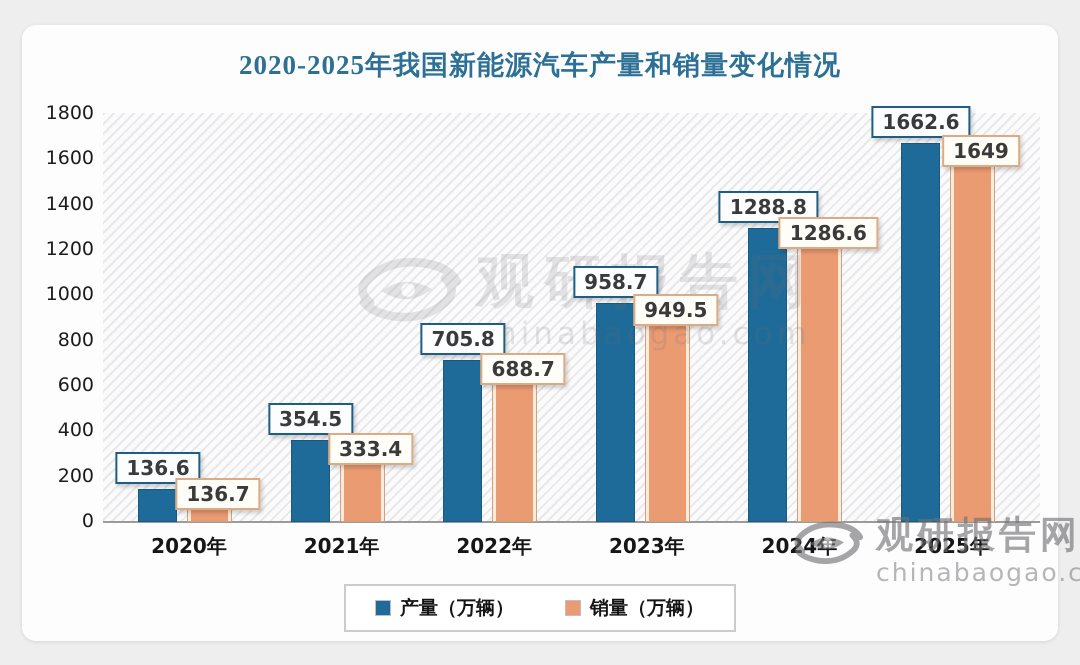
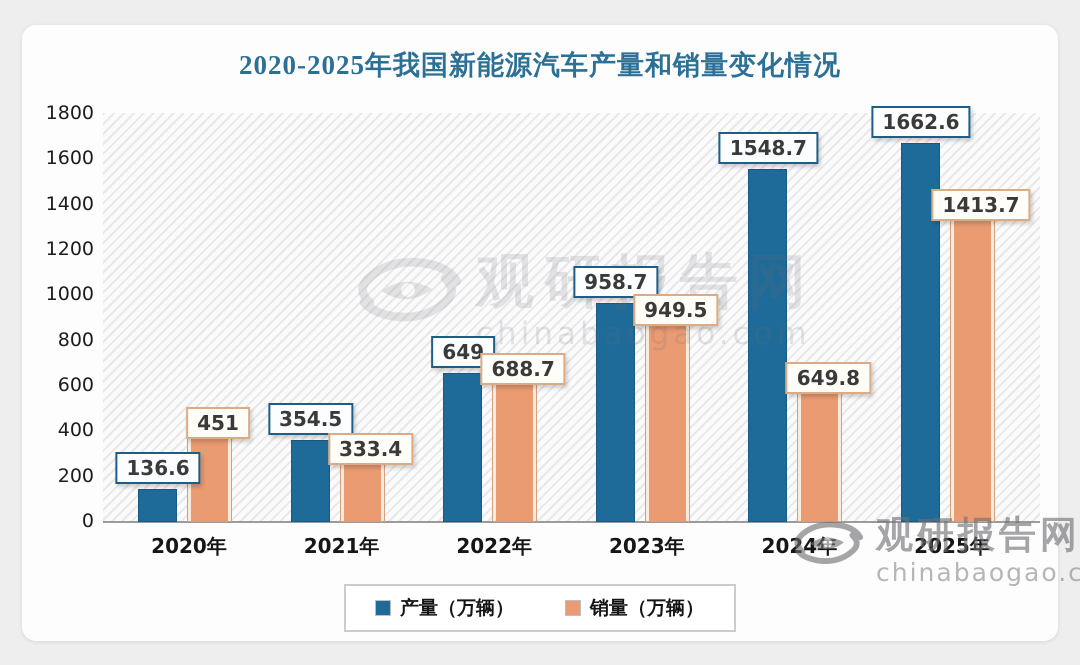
销量（万辆）/2020年: 136.7 -> 451
产量（万辆）/2022年: 705.8 -> 649
产量（万辆）/2024年: 1288.8 -> 1548.7
销量（万辆）/2024年: 1286.6 -> 649.8
销量（万辆）/2025年: 1649 -> 1413.7
